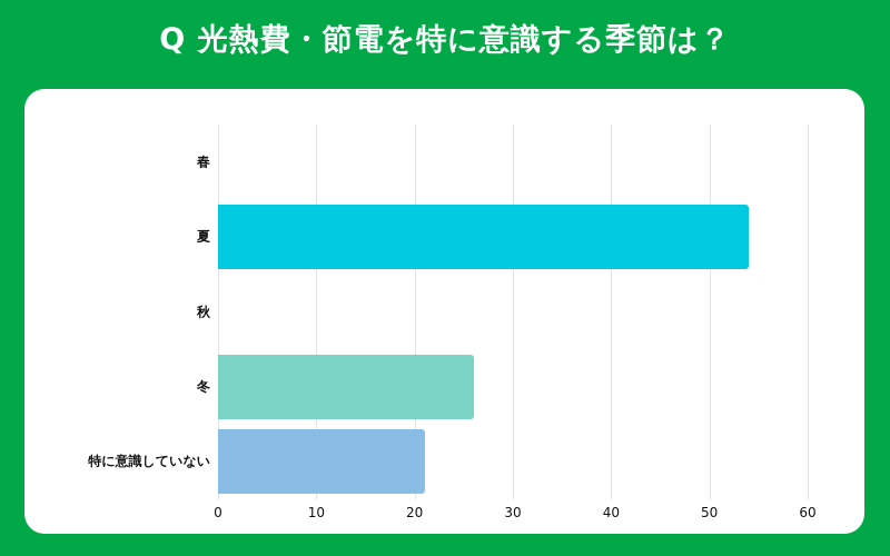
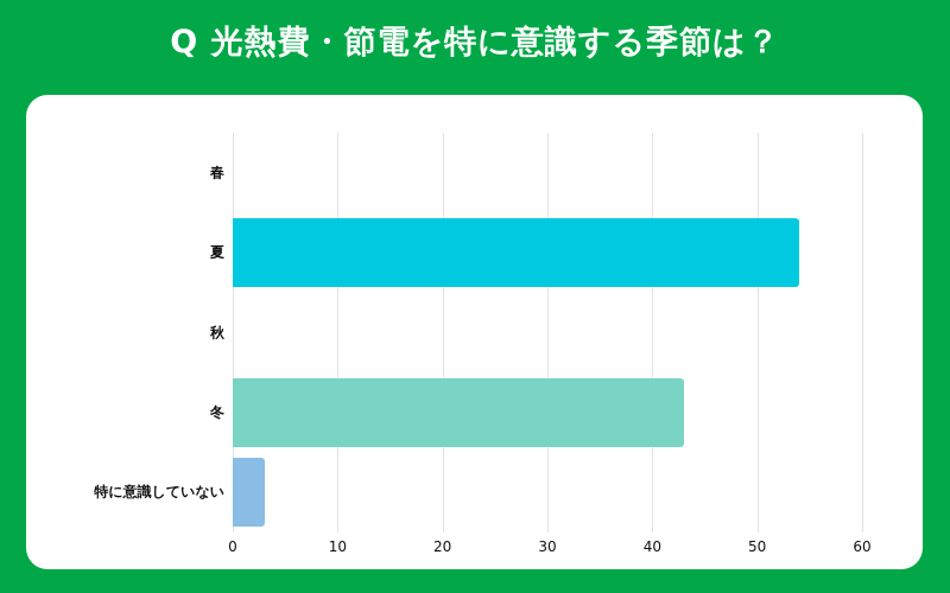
冬: 26 -> 43
特に意識していない: 21 -> 3
